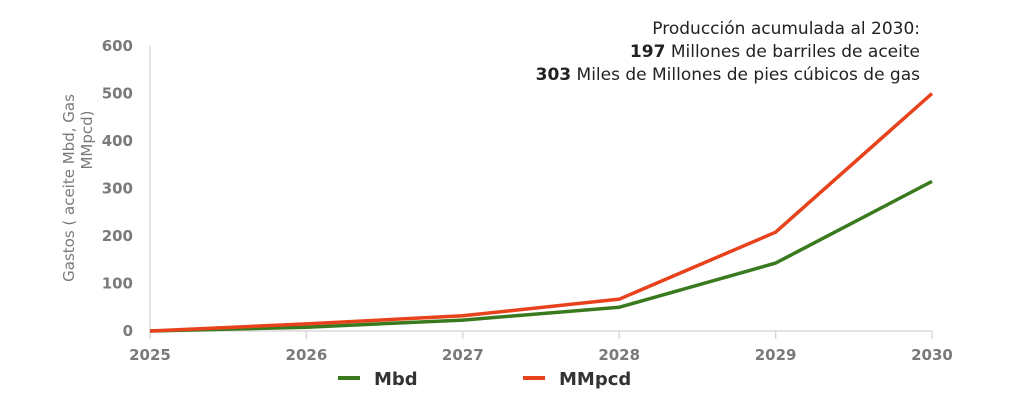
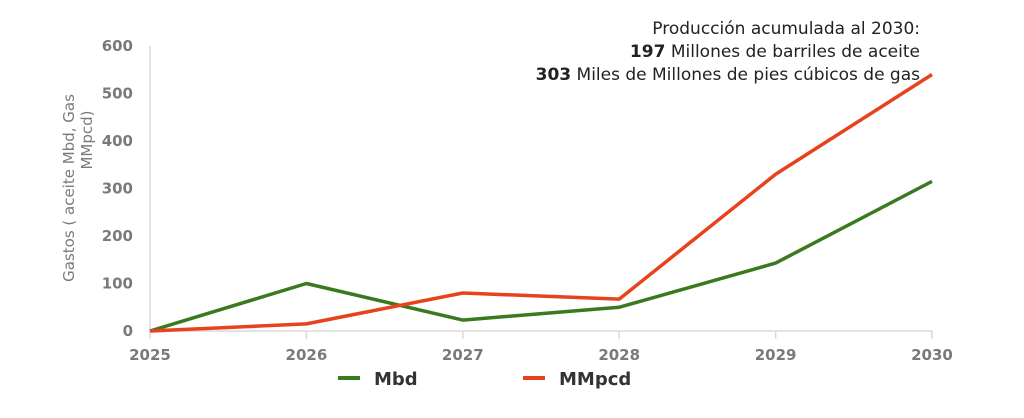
Mbd/2026: 10 -> 100
MMpcd/2027: 30 -> 80
MMpcd/2029: 210 -> 330
MMpcd/2030: 500 -> 540
